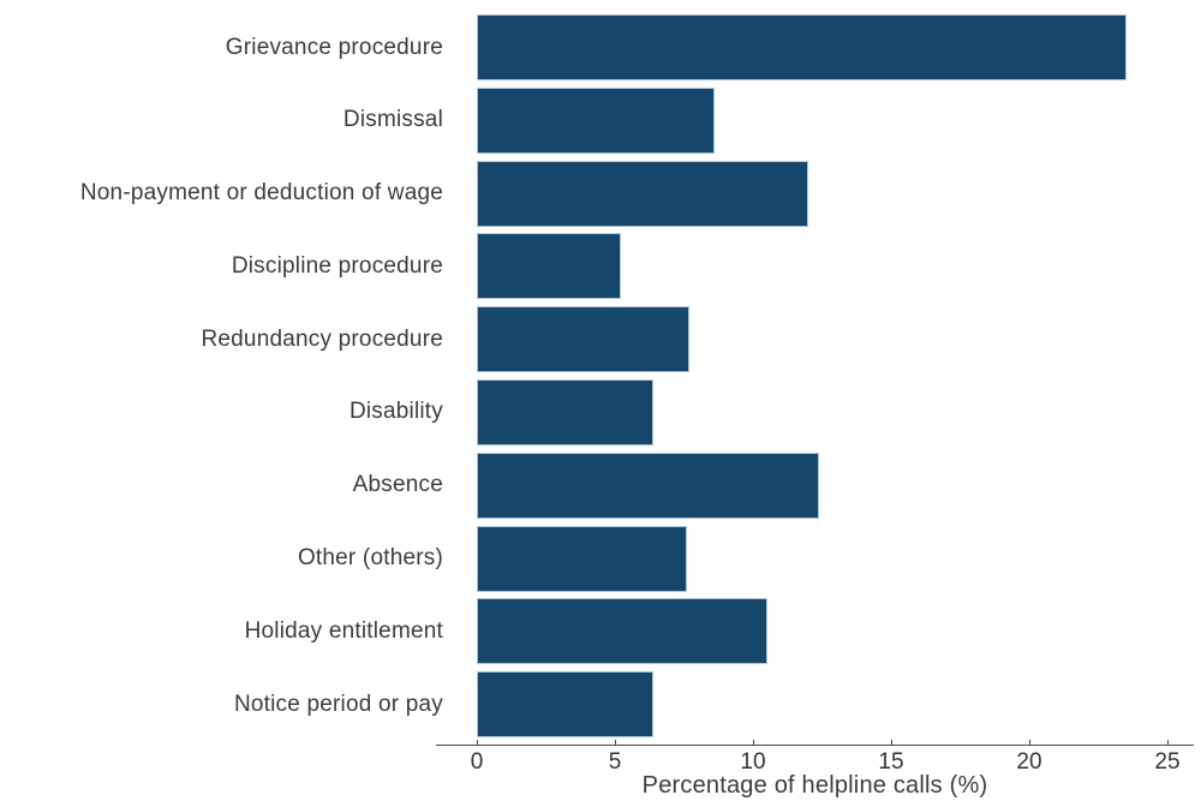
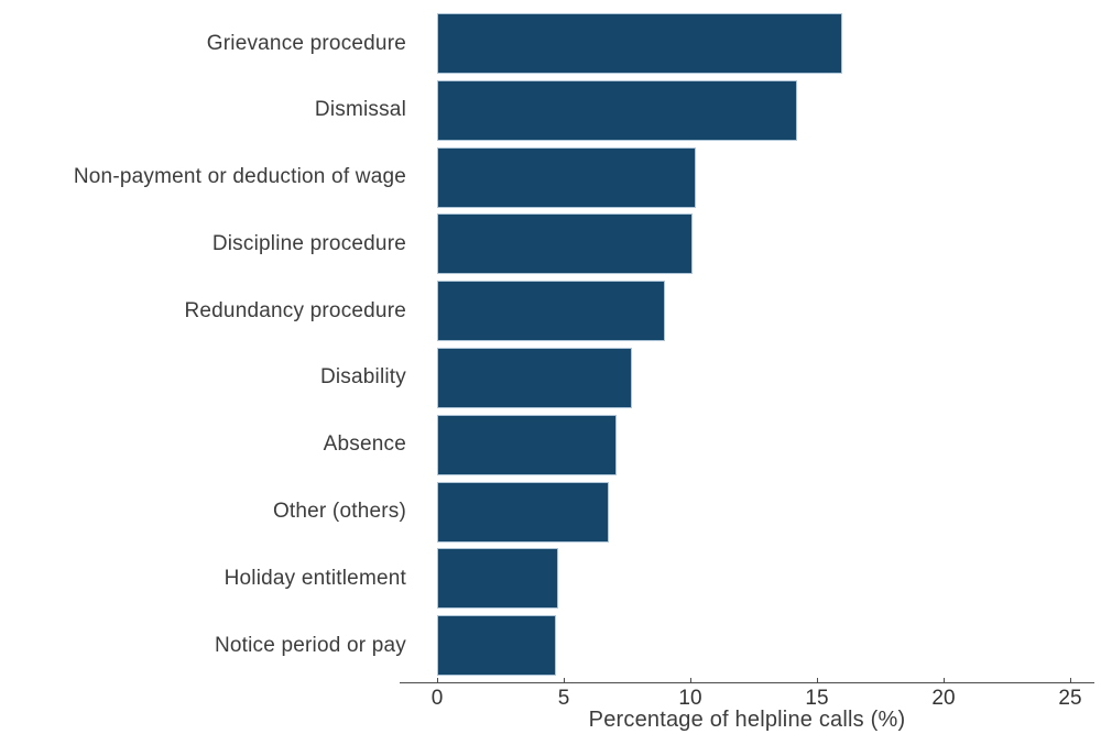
Grievance procedure: 23.5 -> 16.0
Dismissal: 8.6 -> 14.2
Non-payment or deduction of wage: 12.0 -> 10.2
Discipline procedure: 5.2 -> 10.1
Redundancy procedure: 7.7 -> 9.0
Disability: 6.4 -> 7.7
Absence: 12.4 -> 7.1
Other (others): 7.6 -> 6.8
Holiday entitlement: 10.5 -> 4.8
Notice period or pay: 6.4 -> 4.7
